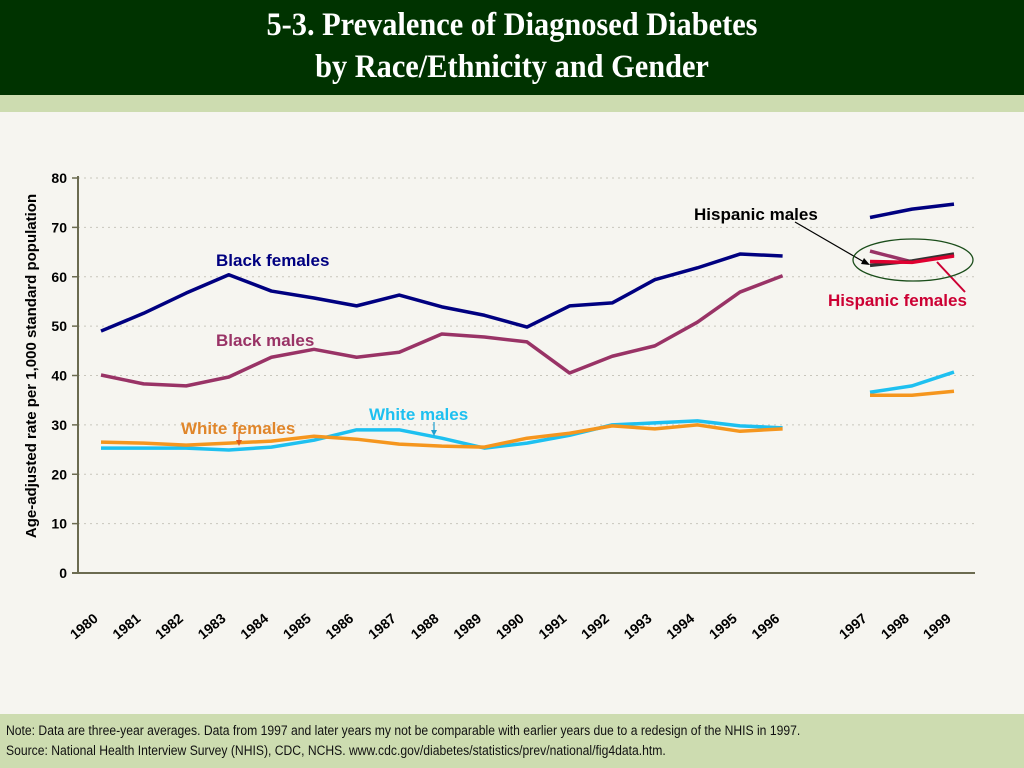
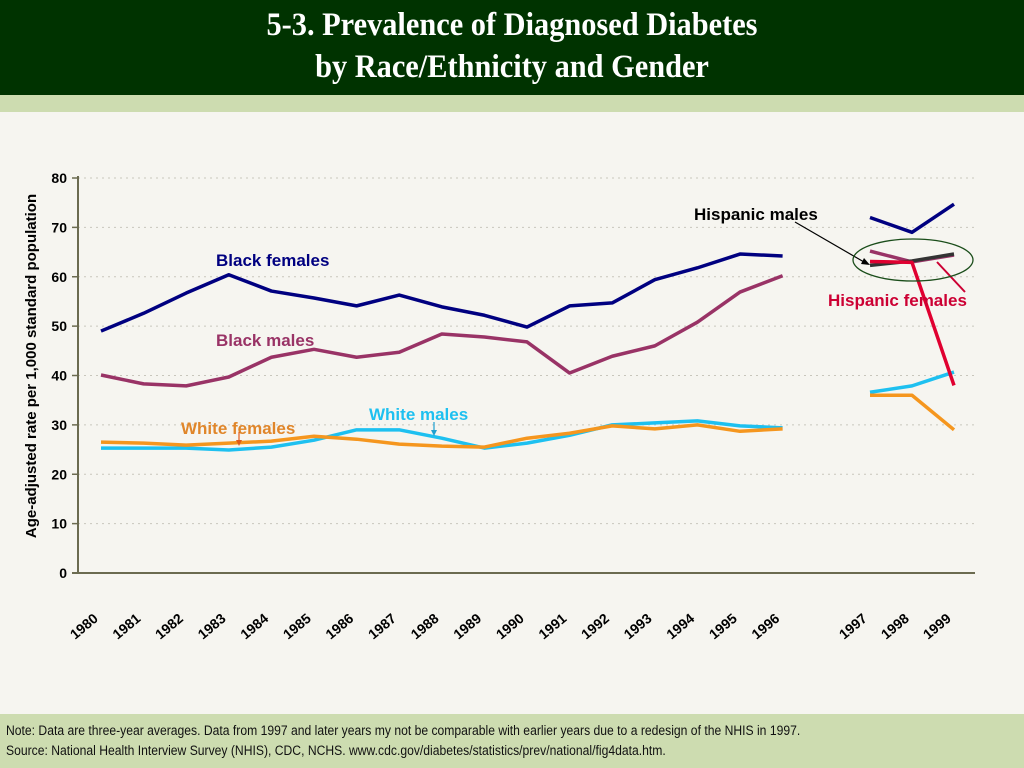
Black females/1998: 74 -> 69
White females/1999: 37 -> 29
Hispanic females/1999: 64 -> 38
